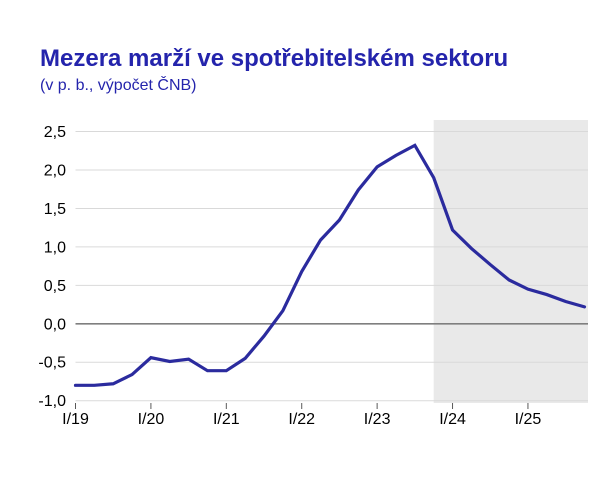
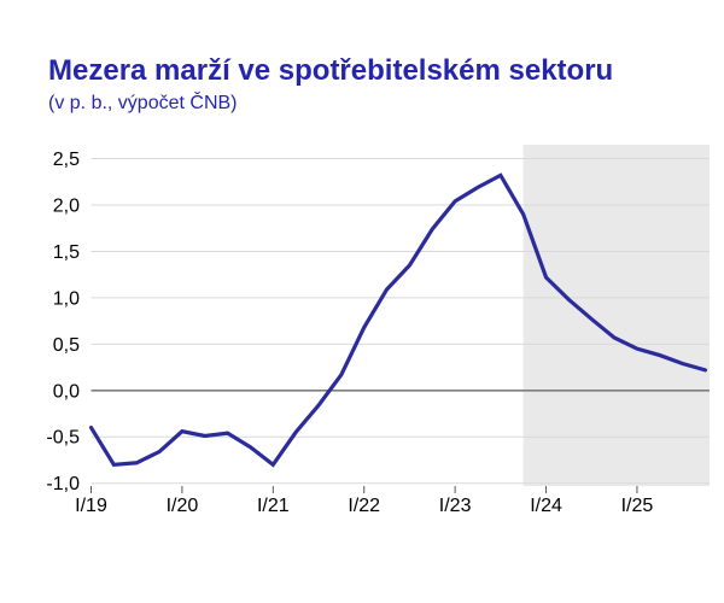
I/19: -0,8 -> -0,4
I/21: -0,6 -> -0,8
